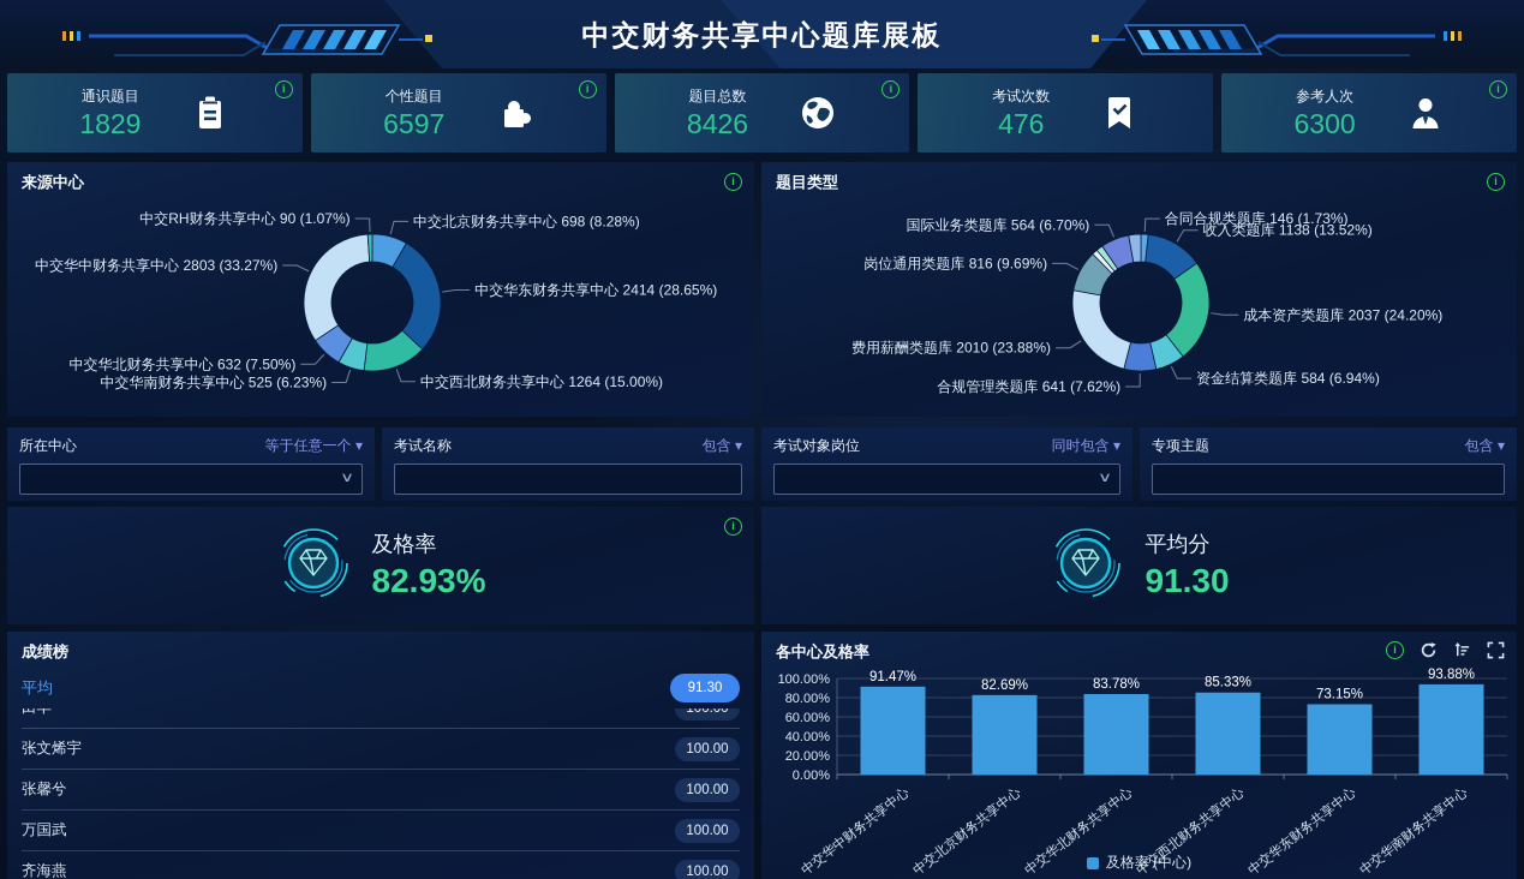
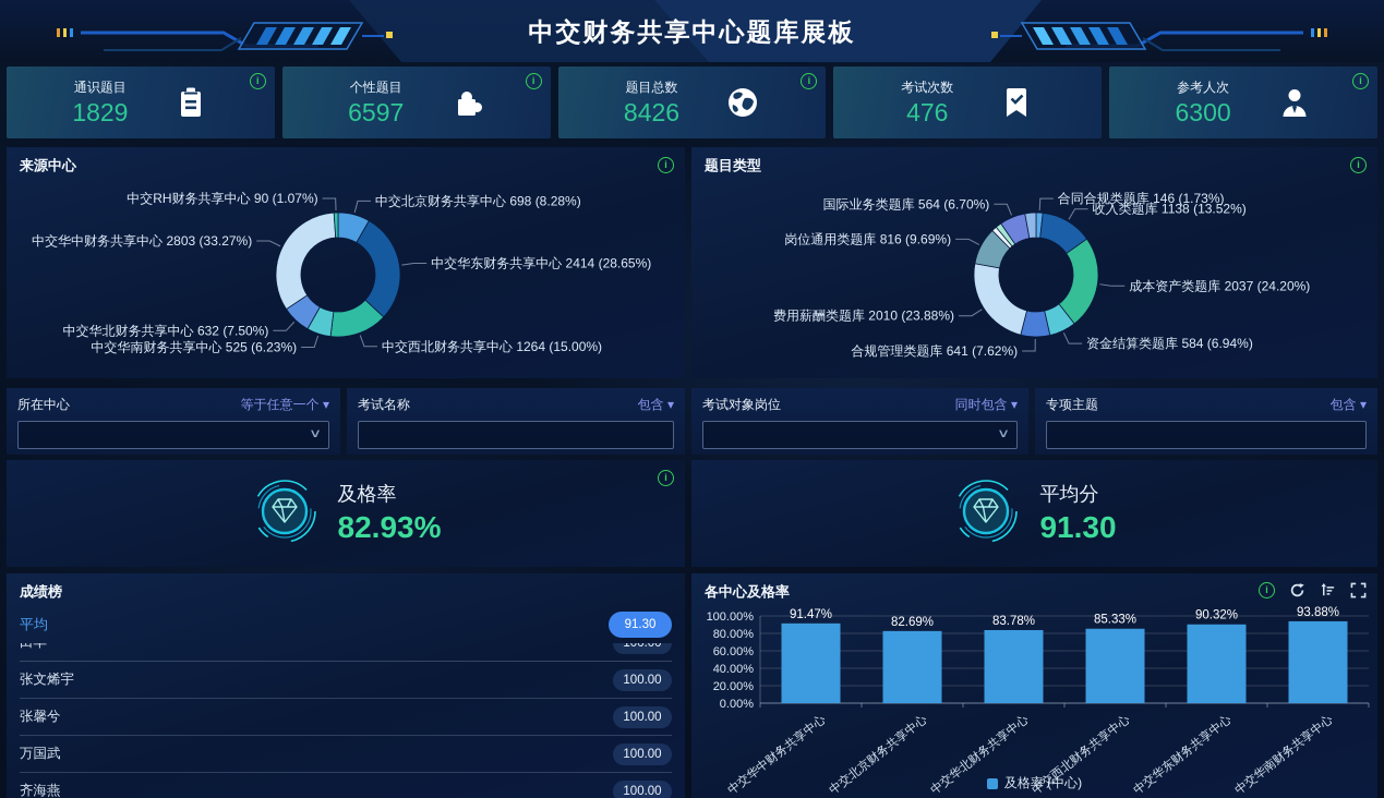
各中心及格率/中交华东财务共享中心: 73.15% -> 90.32%
